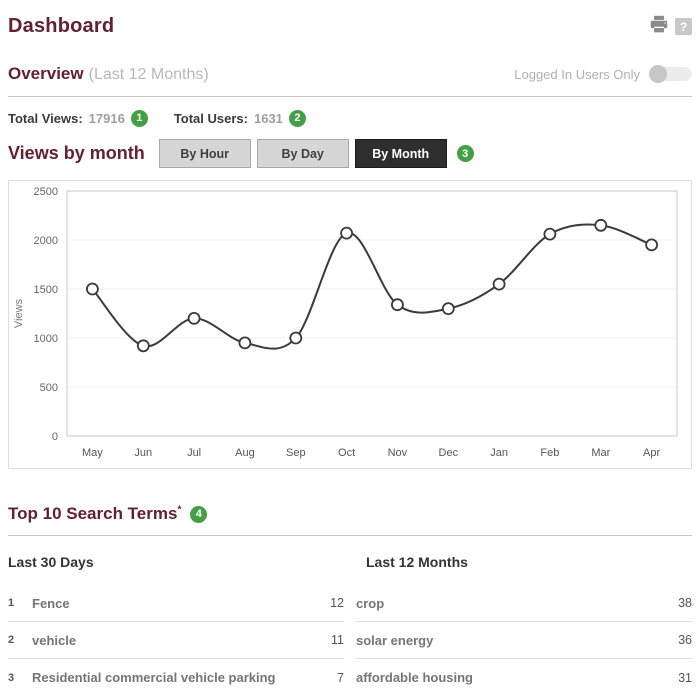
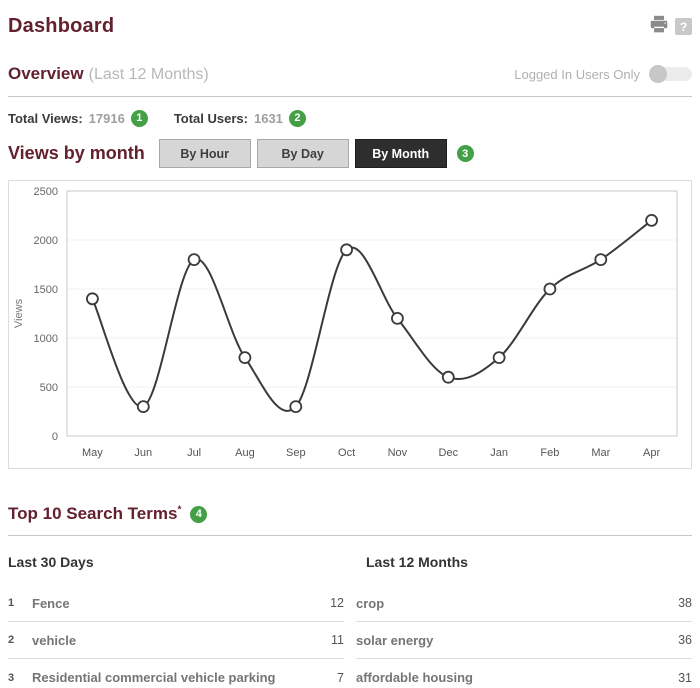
May: 1500 -> 1400
Jun: 900 -> 300
Jul: 1200 -> 1800
Aug: 1000 -> 800
Sep: 1000 -> 300
Oct: 2100 -> 1900
Nov: 1300 -> 1200
Dec: 1300 -> 600
Jan: 1600 -> 800
Feb: 2100 -> 1500
Mar: 2200 -> 1800
Apr: 2000 -> 2200
